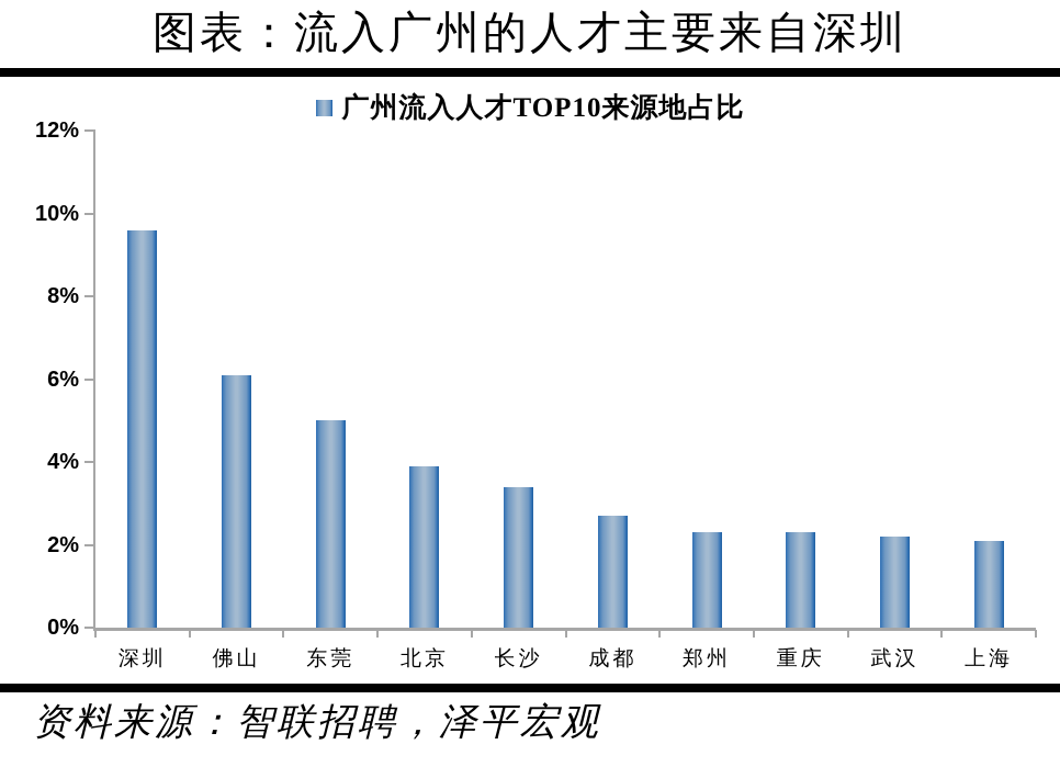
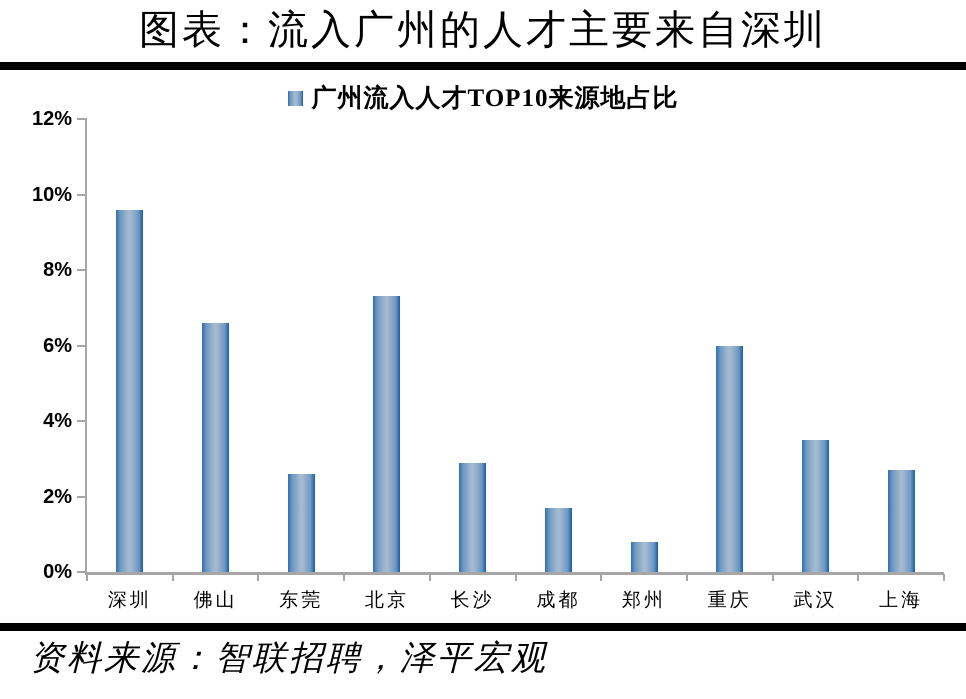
佛山: 6.1% -> 6.6%
东莞: 5.0% -> 2.6%
北京: 3.9% -> 7.3%
长沙: 3.4% -> 2.9%
成都: 2.7% -> 1.7%
郑州: 2.3% -> 0.8%
重庆: 2.3% -> 6.0%
武汉: 2.2% -> 3.5%
上海: 2.1% -> 2.7%
